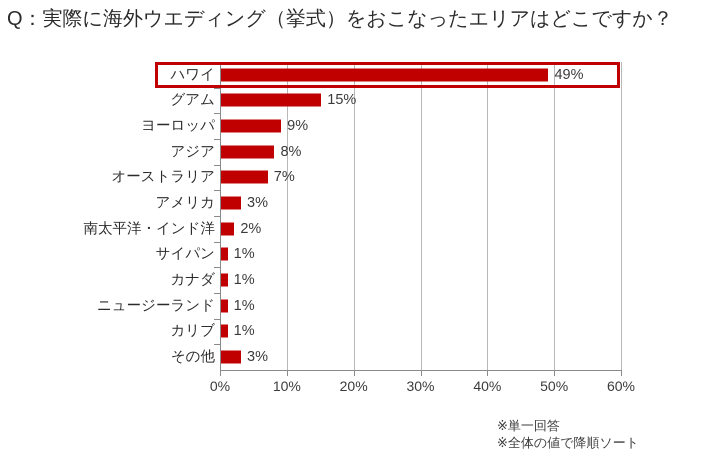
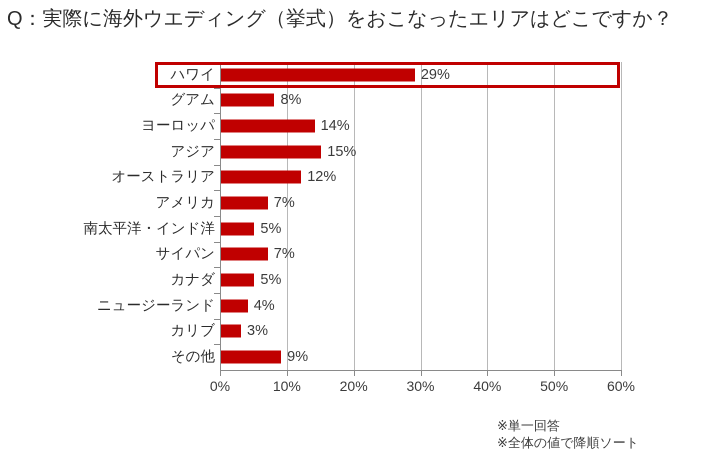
ハワイ: 49% -> 29%
グアム: 15% -> 8%
ヨーロッパ: 9% -> 14%
アジア: 8% -> 15%
オーストラリア: 7% -> 12%
アメリカ: 3% -> 7%
南太平洋・インド洋: 2% -> 5%
サイパン: 1% -> 7%
カナダ: 1% -> 5%
ニュージーランド: 1% -> 4%
カリブ: 1% -> 3%
その他: 3% -> 9%
